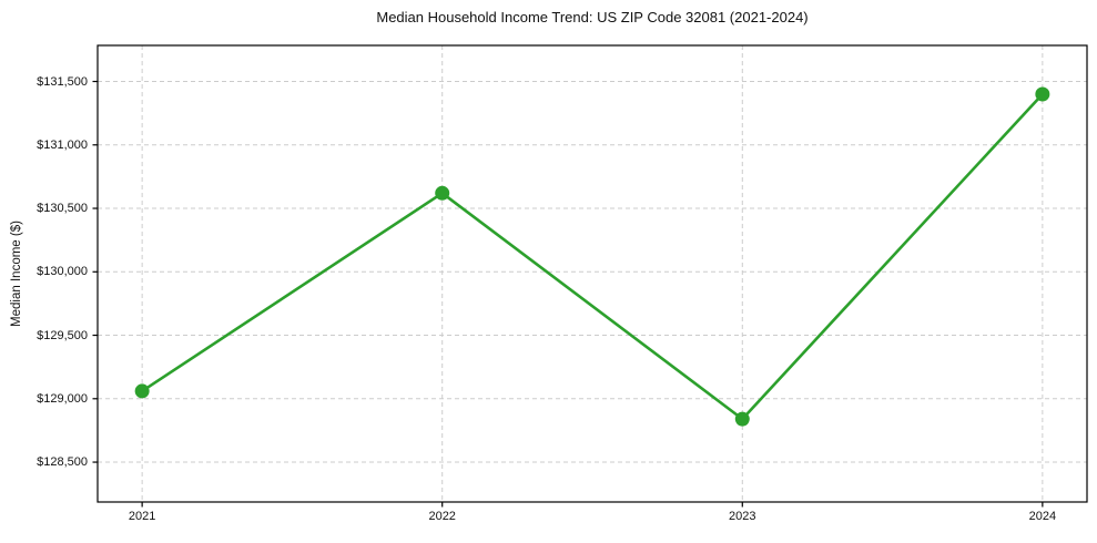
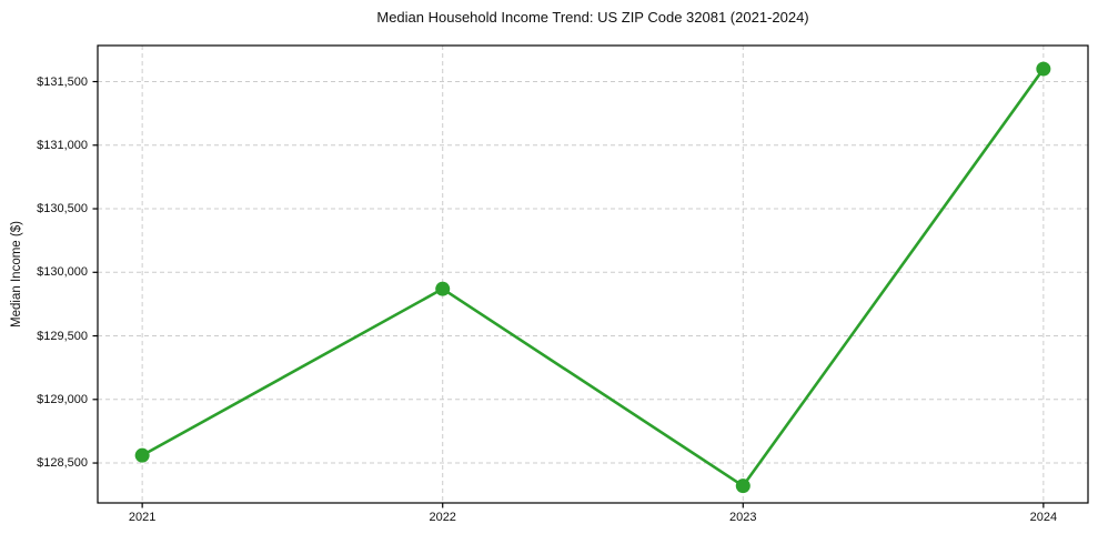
2021: $129060 -> $128560
2022: $130620 -> $129870
2023: $128840 -> $128320
2024: $131400 -> $131600
